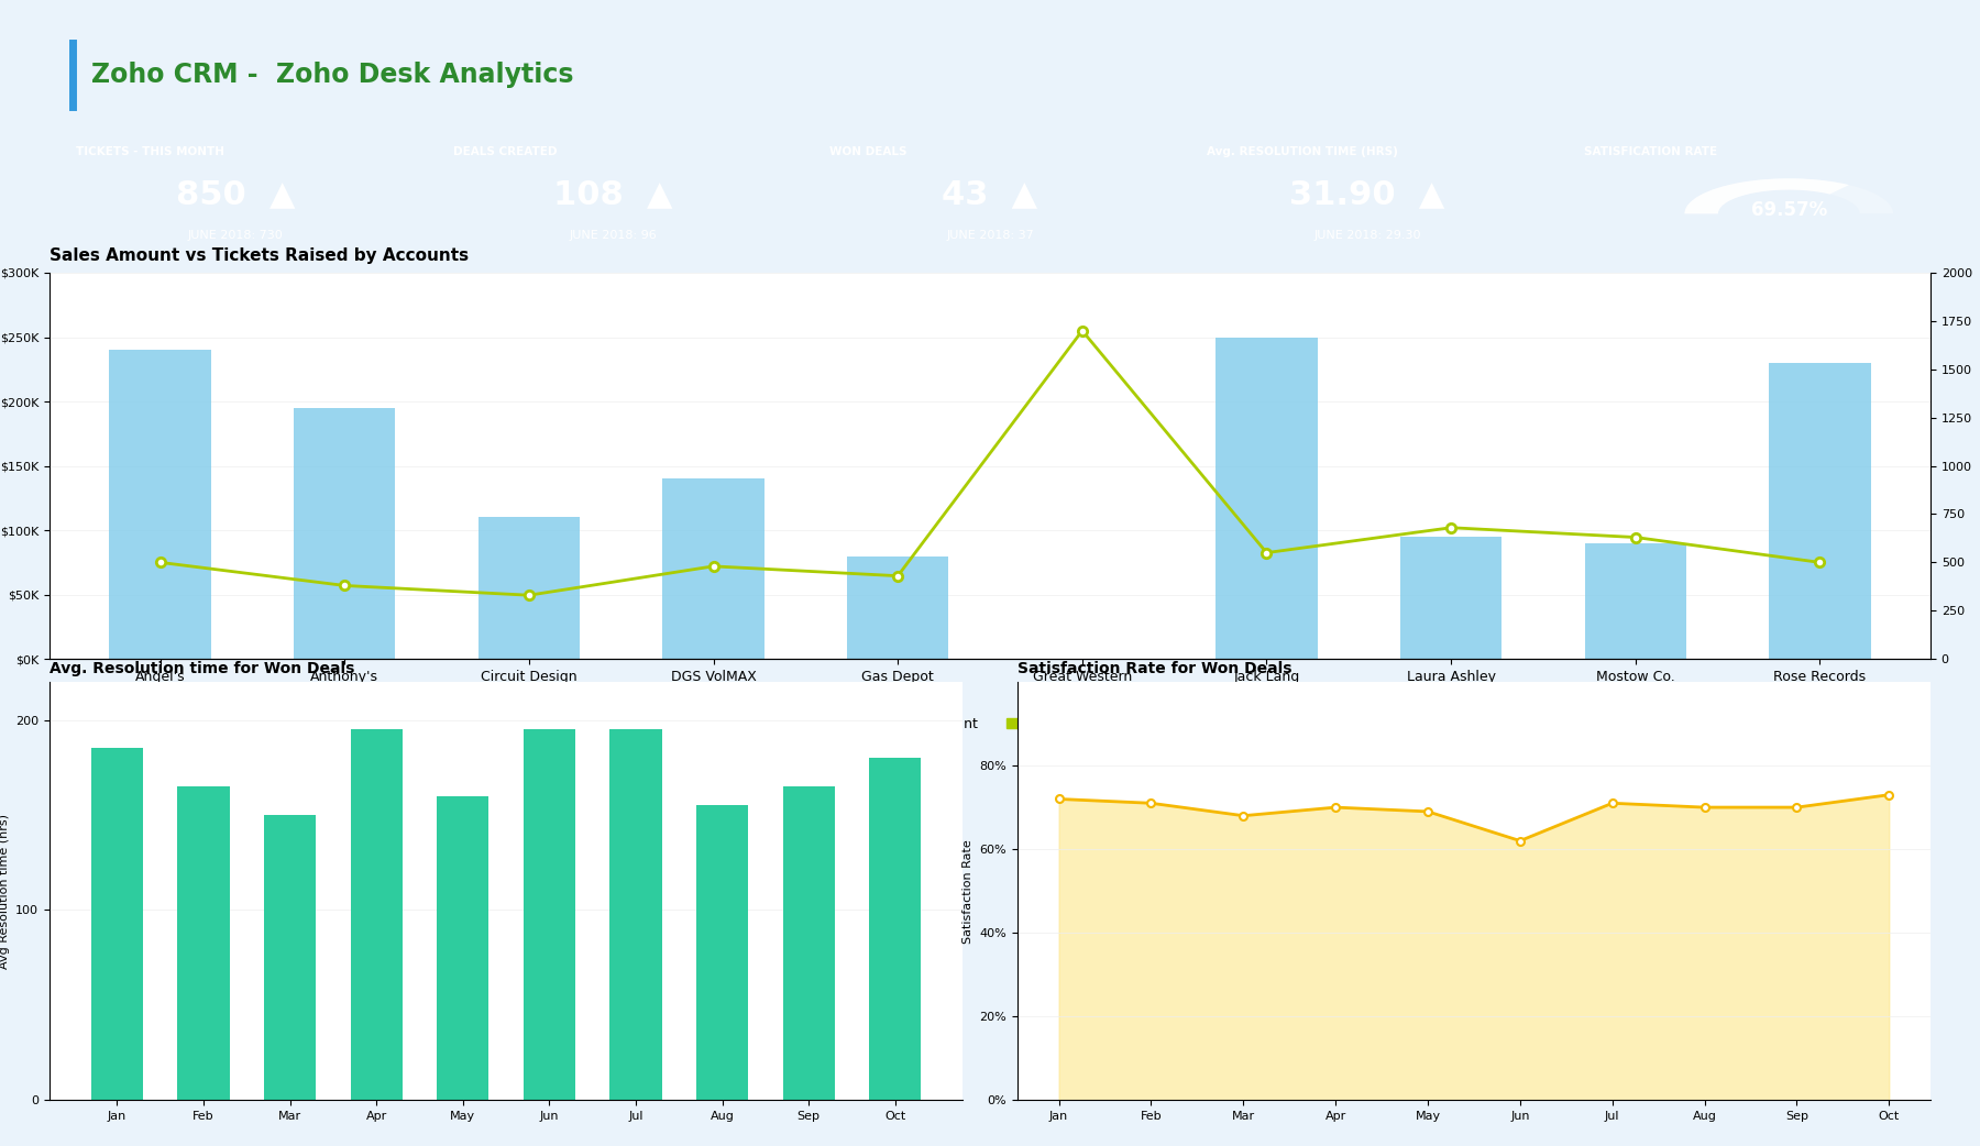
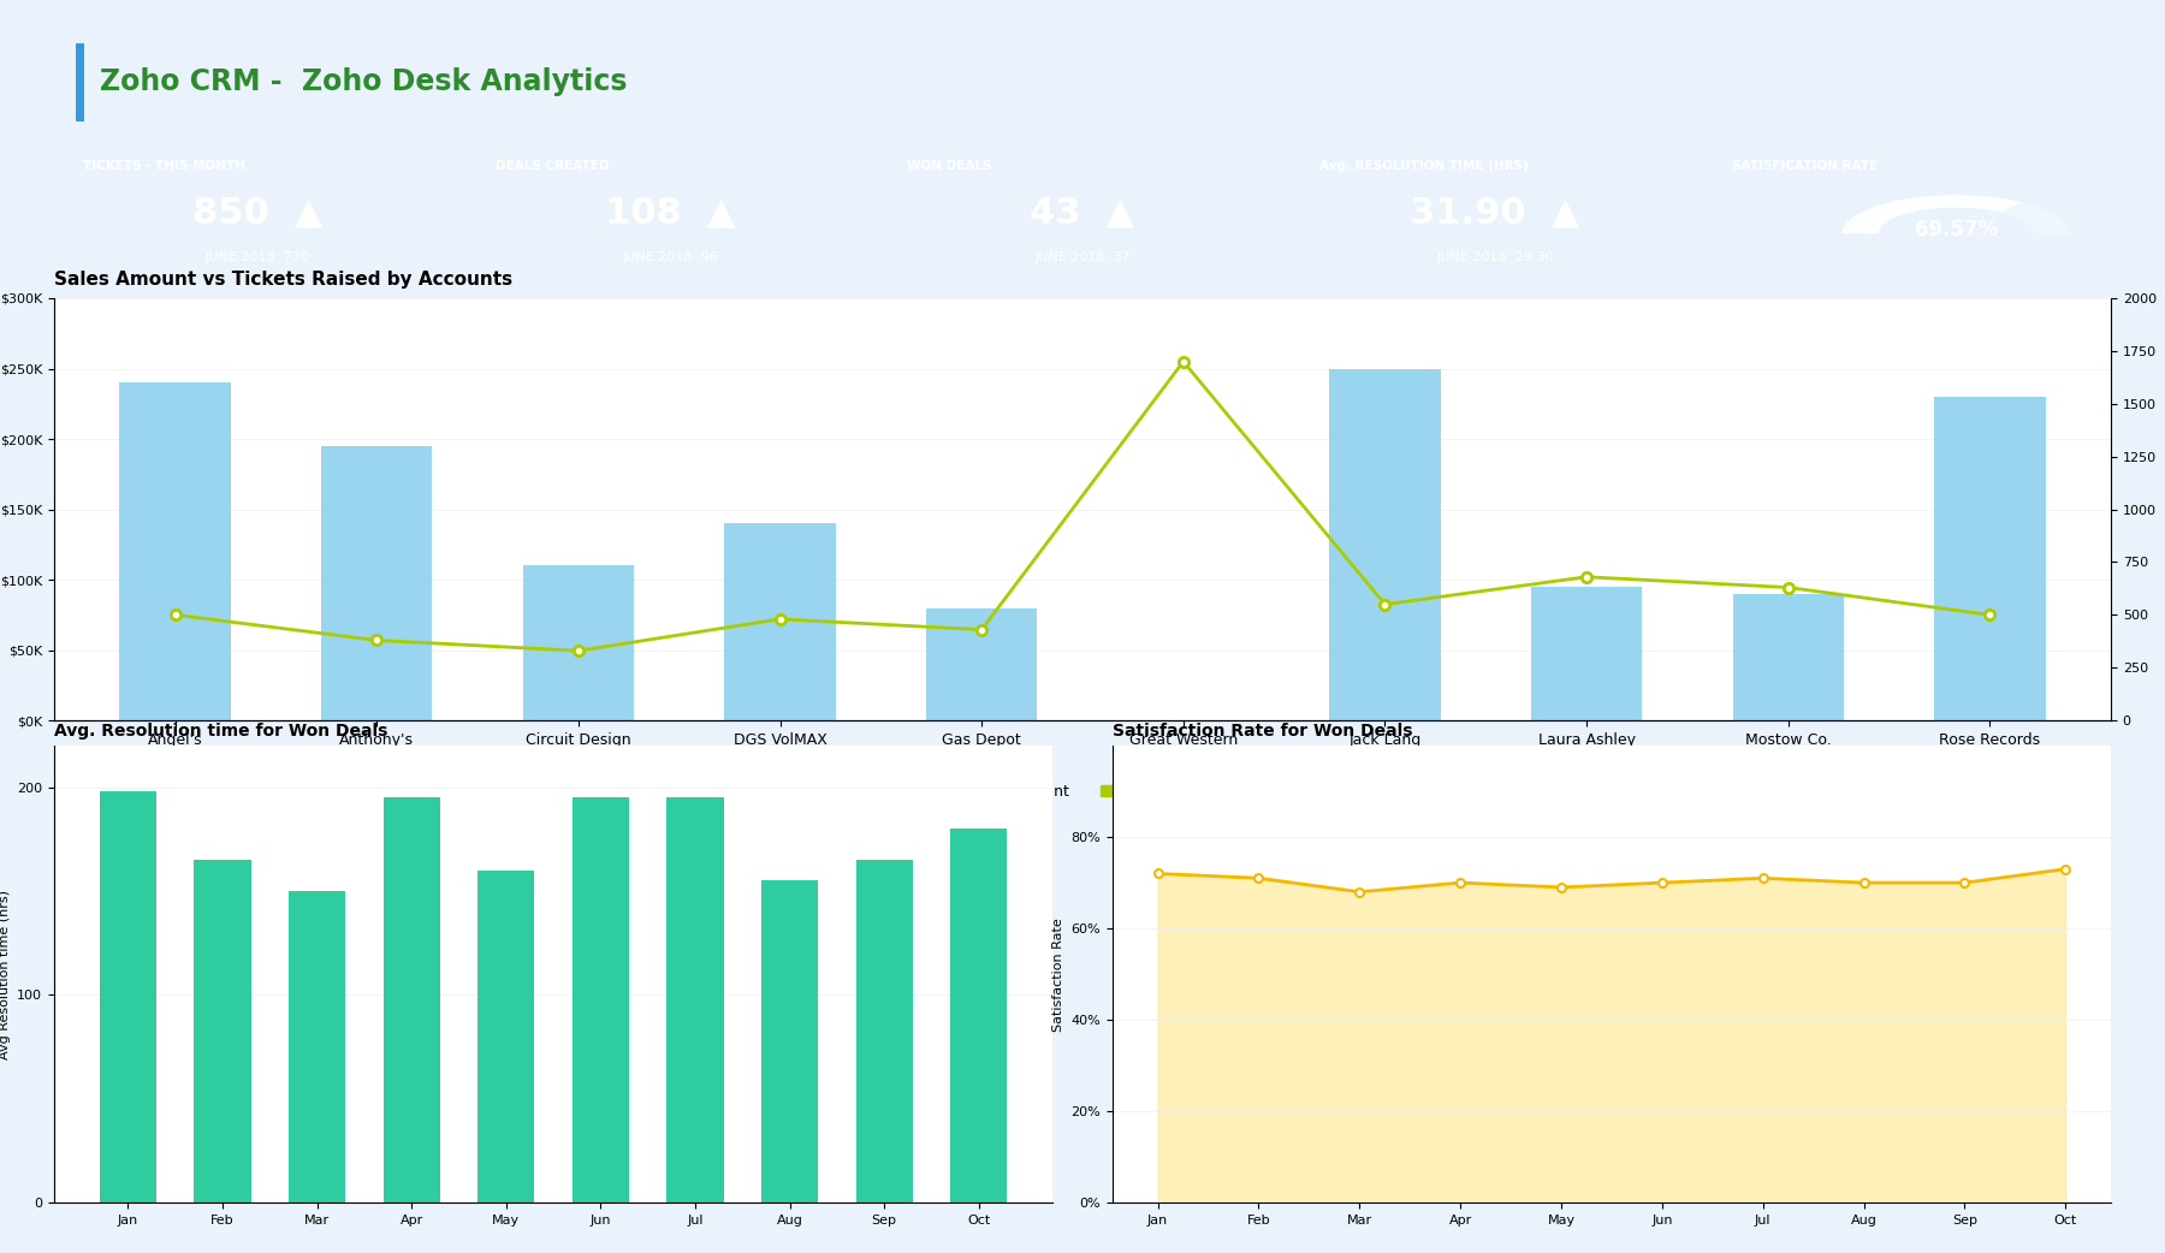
Avg. Resolution time for Won Deals/Jan: 185 -> 198
Satisfaction Rate for Won Deals/Jun: 62% -> 70%
